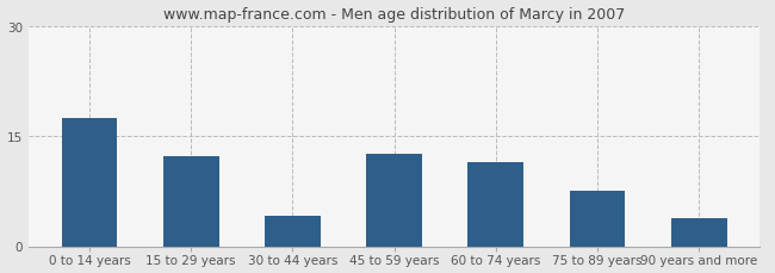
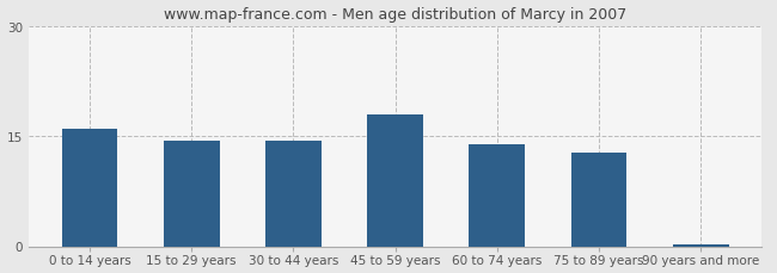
0 to 14 years: 17.4 -> 16.0
15 to 29 years: 12.2 -> 14.3
30 to 44 years: 4.2 -> 14.3
45 to 59 years: 12.6 -> 18.0
60 to 74 years: 11.4 -> 13.8
75 to 89 years: 7.6 -> 12.7
90 years and more: 3.8 -> 0.3
